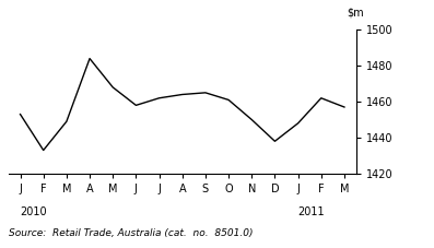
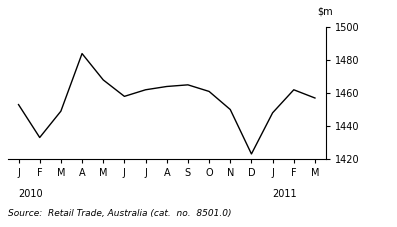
D: 1438 -> 1423
